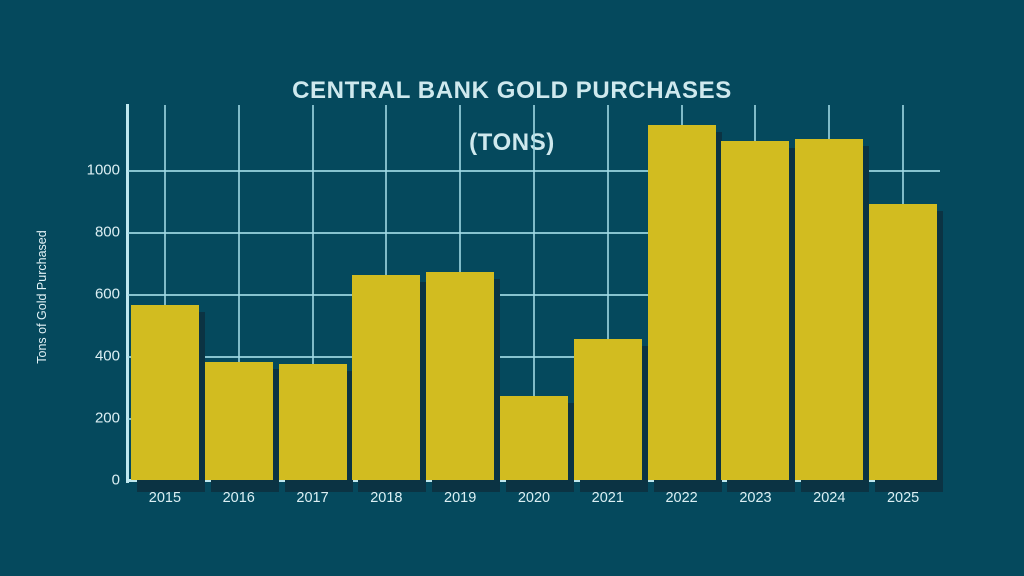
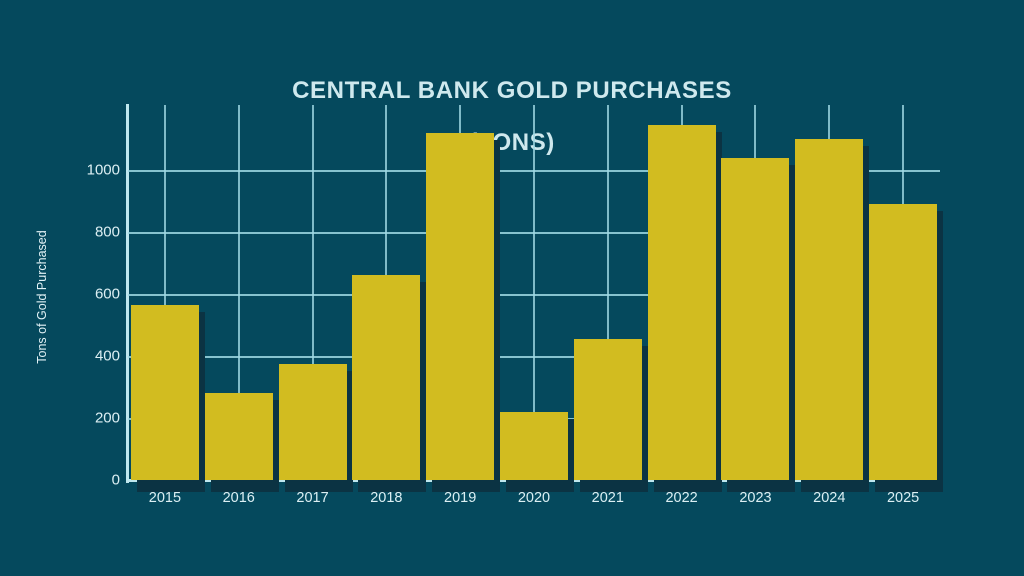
2016: 380 -> 280
2019: 670 -> 1120
2020: 270 -> 220
2023: 1100 -> 1040
